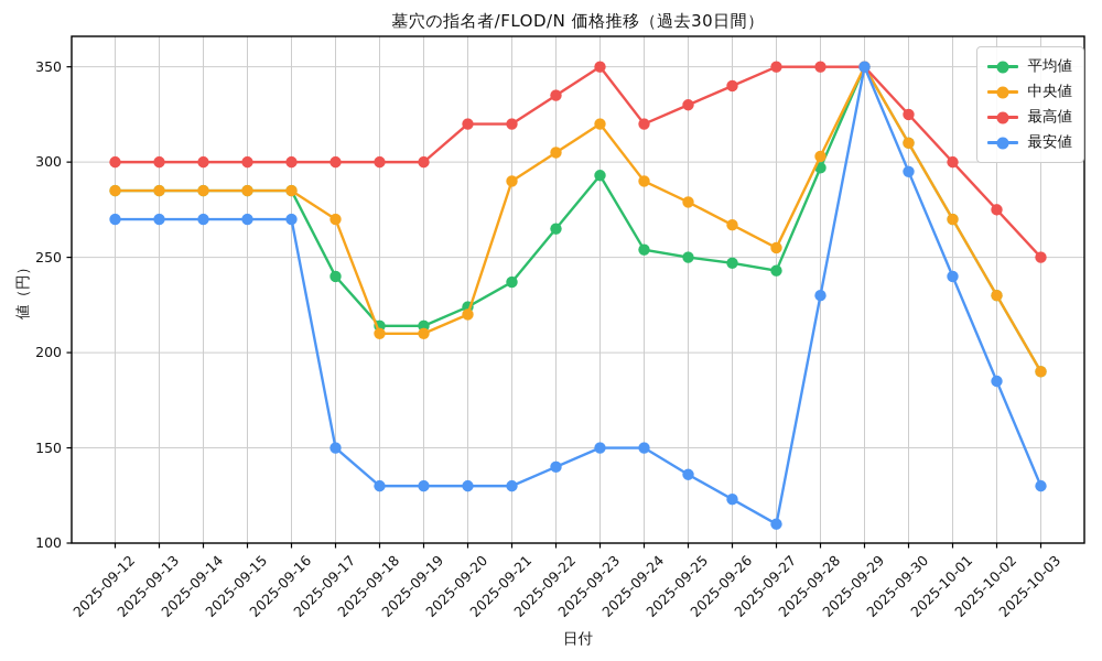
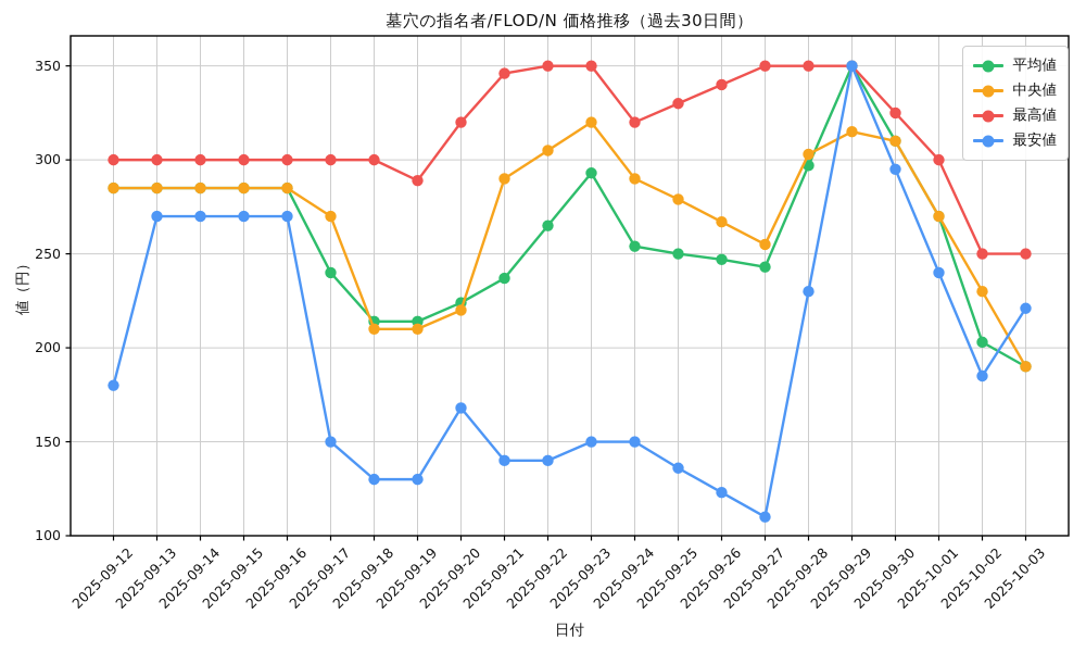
最安値/2025-09-12: 270 -> 180
最高値/2025-09-19: 300 -> 289
最安値/2025-09-20: 130 -> 168
最高値/2025-09-21: 320 -> 346
最安値/2025-09-21: 130 -> 140
最高値/2025-09-22: 335 -> 350
中央値/2025-09-29: 350 -> 315
平均値/2025-10-02: 230 -> 203
最高値/2025-10-02: 275 -> 250
最安値/2025-10-03: 130 -> 221
